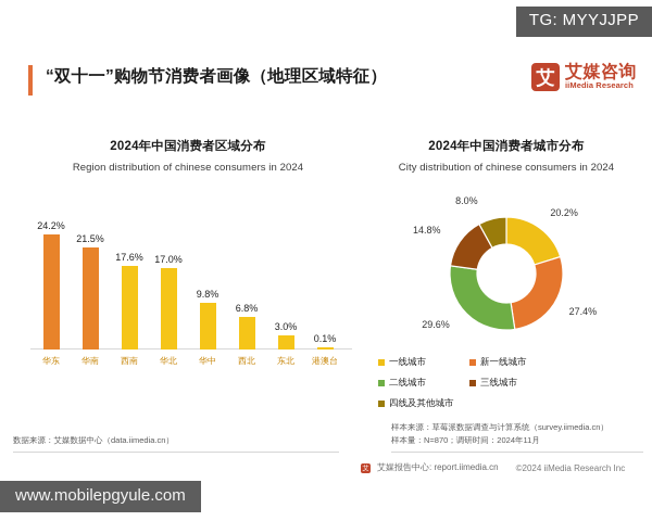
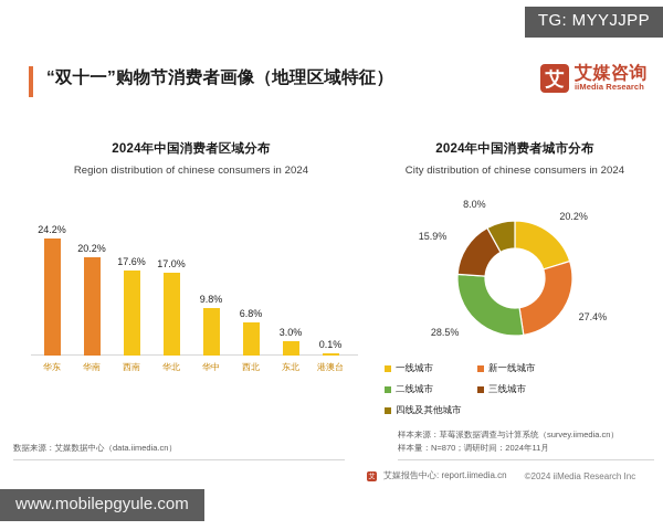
2024年中国消费者区域分布/华南: 21.5% -> 20.2%
2024年中国消费者城市分布/二线城市: 29.6% -> 28.5%
2024年中国消费者城市分布/三线城市: 14.8% -> 15.9%
